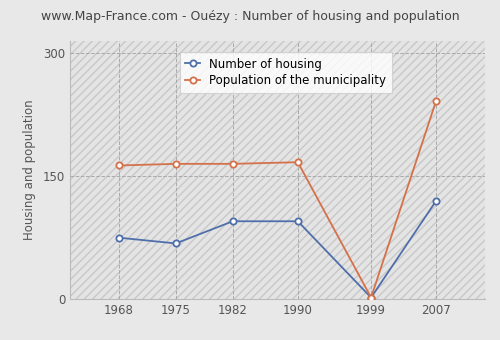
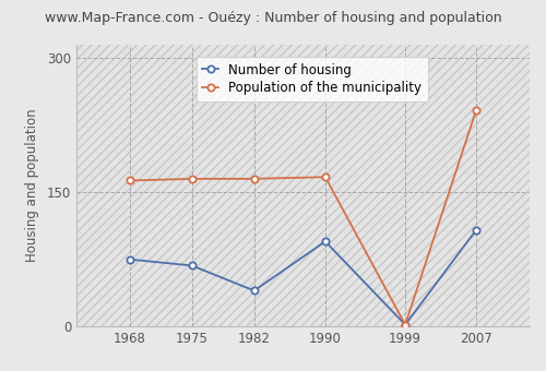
Number of housing/1982: 95 -> 40
Number of housing/2007: 120 -> 108
